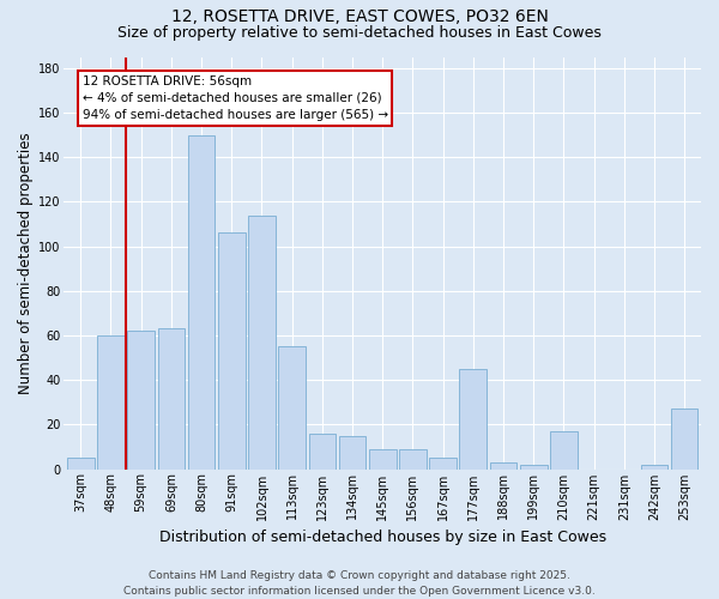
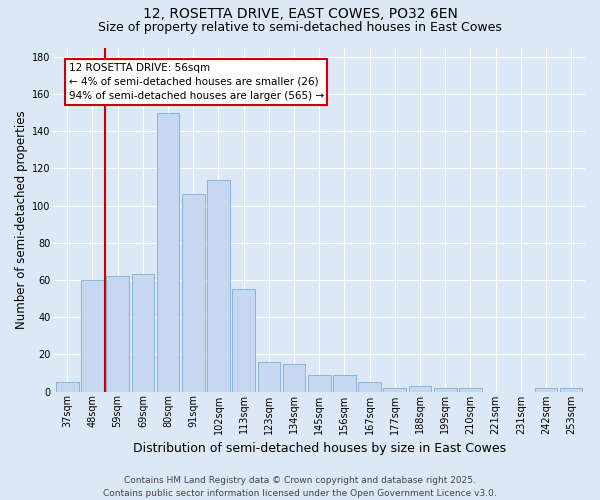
177sqm: 45 -> 2
210sqm: 17 -> 2
253sqm: 27 -> 2
